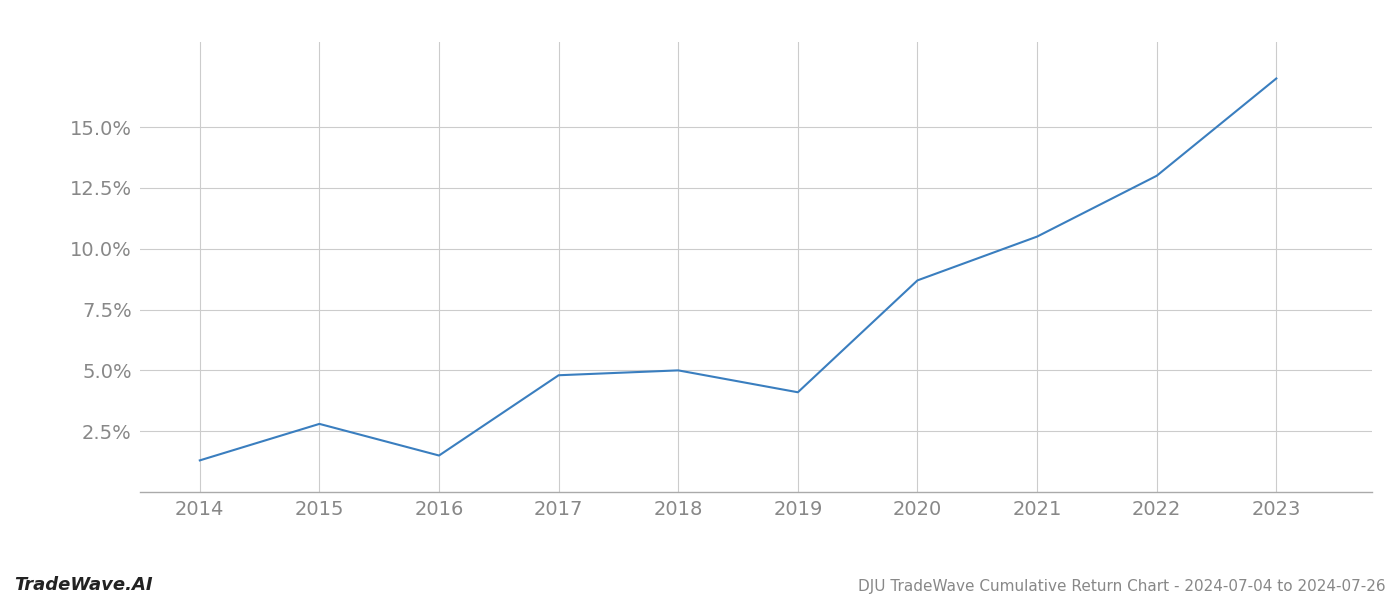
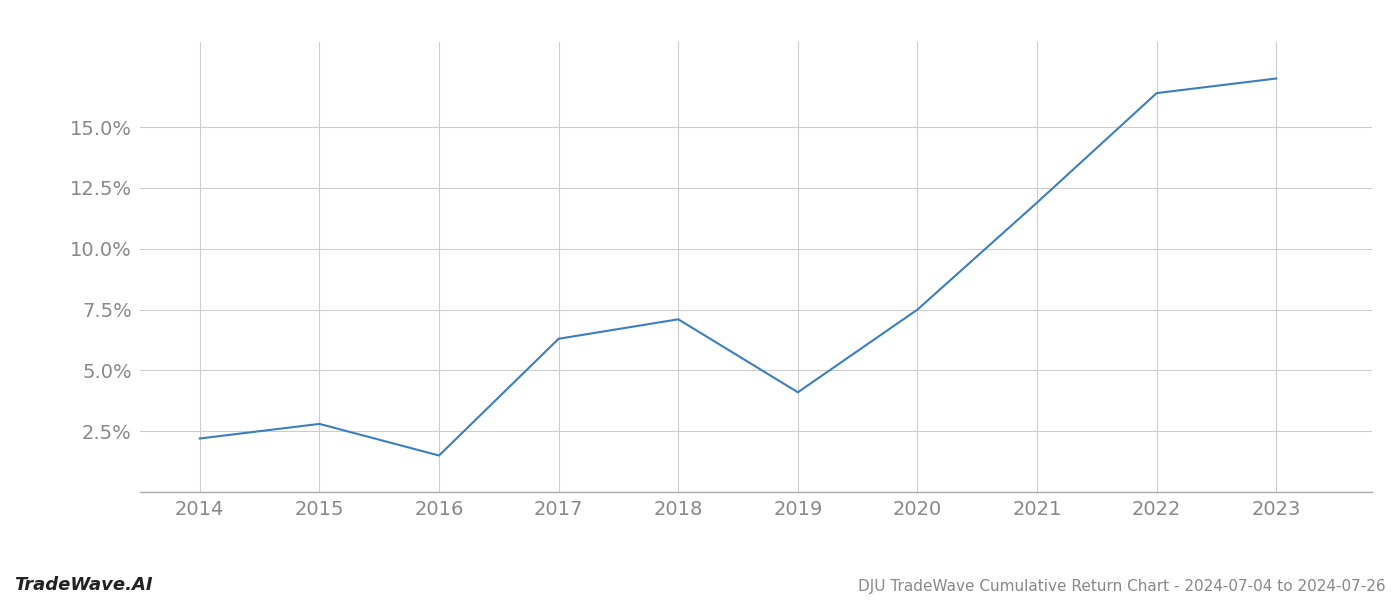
2014: 1.3% -> 2.2%
2017: 4.8% -> 6.3%
2018: 5.0% -> 7.1%
2020: 8.7% -> 7.5%
2021: 10.5% -> 11.9%
2022: 13.0% -> 16.4%
